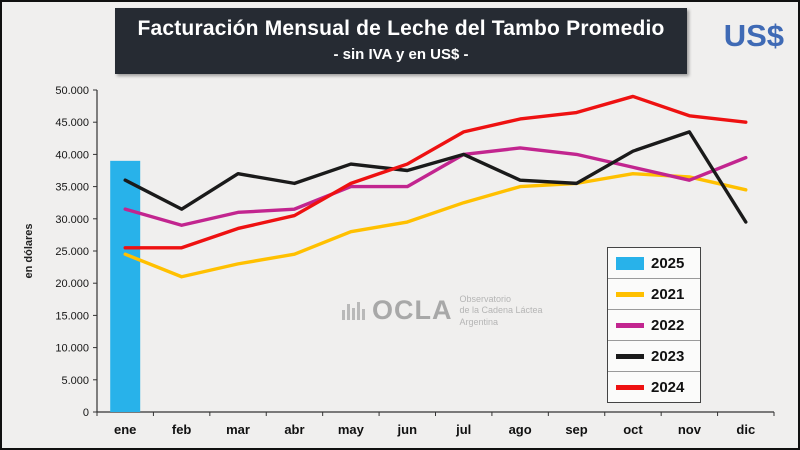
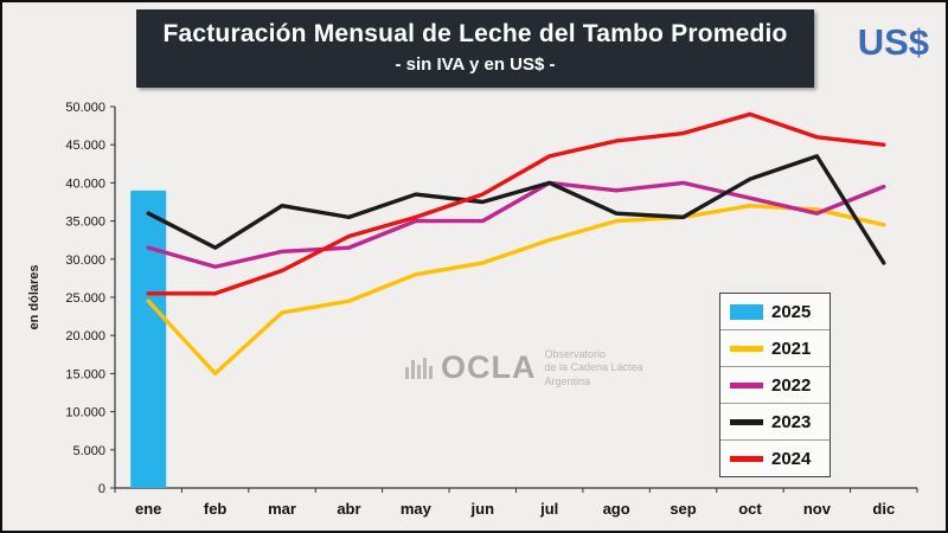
2021/feb: 21000 -> 15000
2024/abr: 30000 -> 33000
2022/ago: 41000 -> 39000
